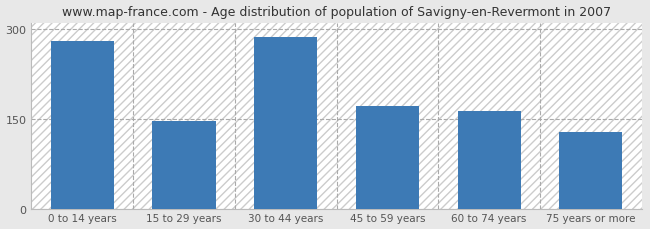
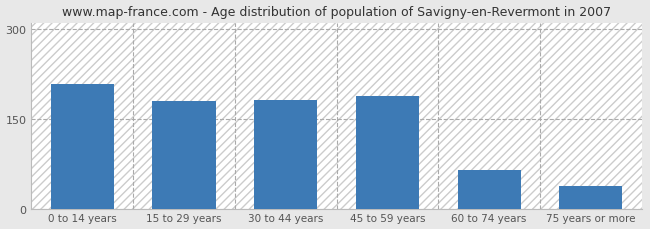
0 to 14 years: 280 -> 208
15 to 29 years: 147 -> 180
30 to 44 years: 287 -> 182
45 to 59 years: 172 -> 188
60 to 74 years: 163 -> 64
75 years or more: 128 -> 38
